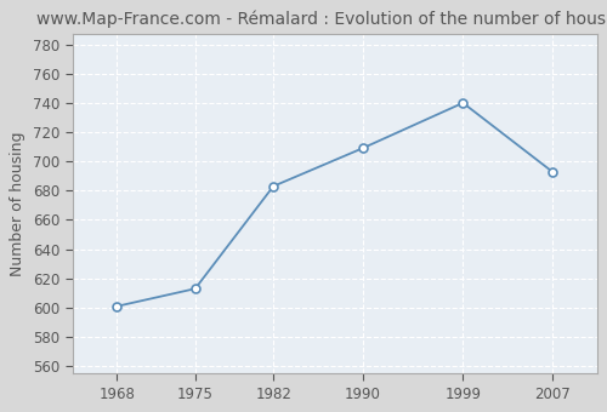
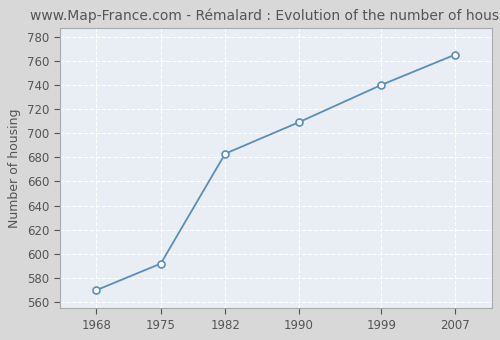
1968: 601 -> 570
1975: 613 -> 592
2007: 693 -> 765
